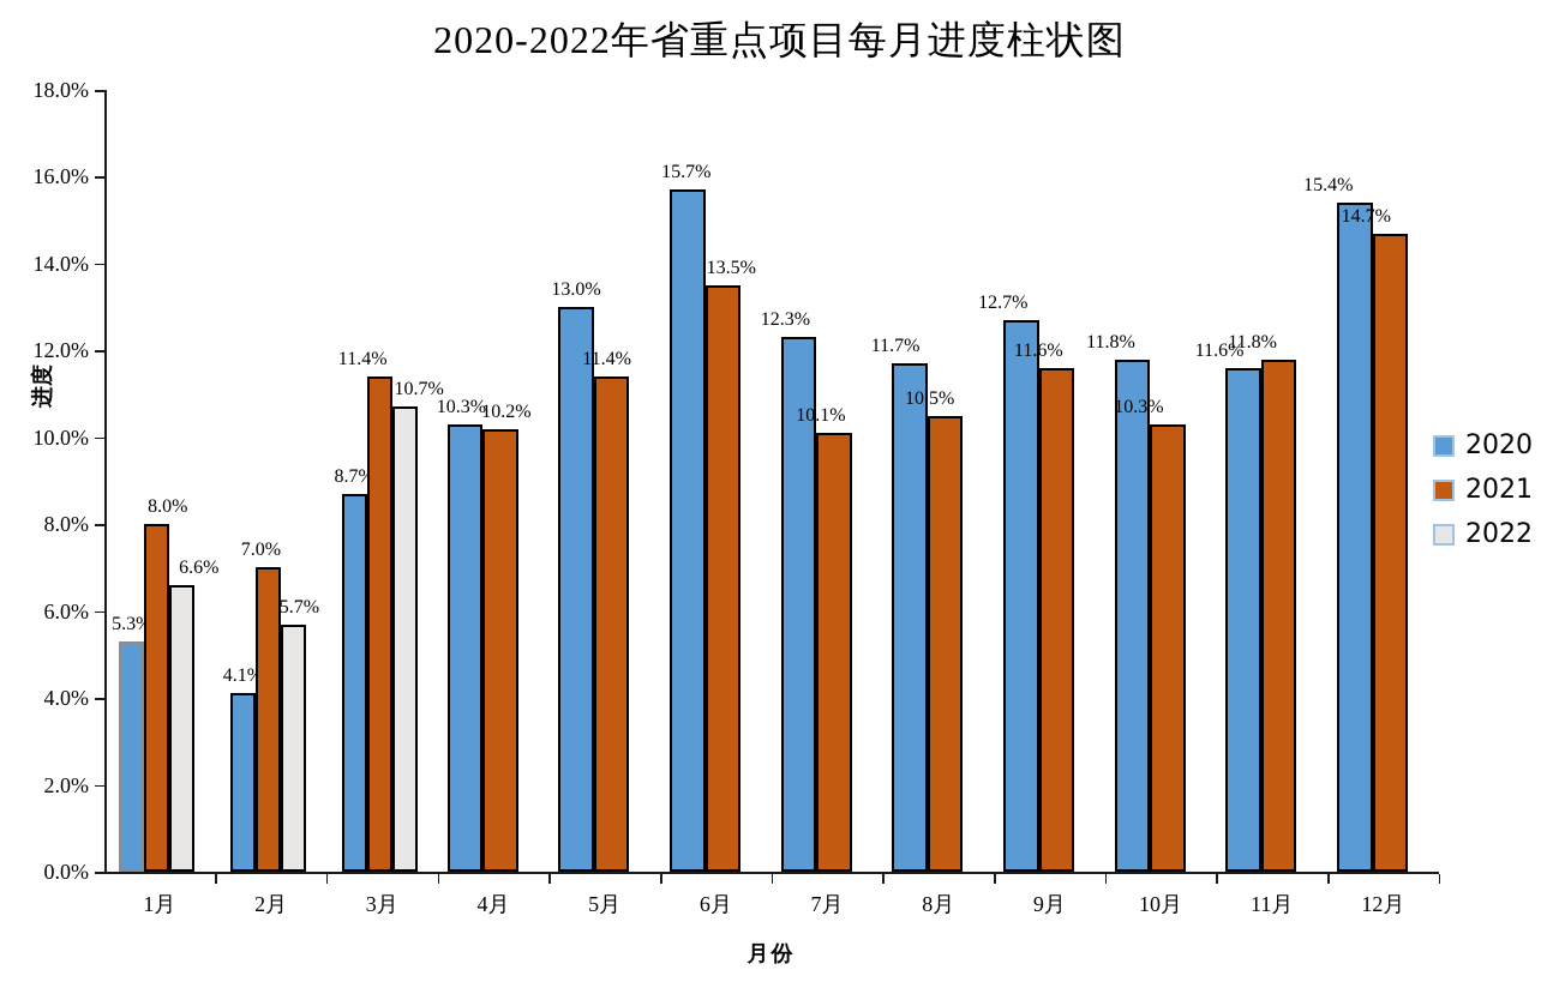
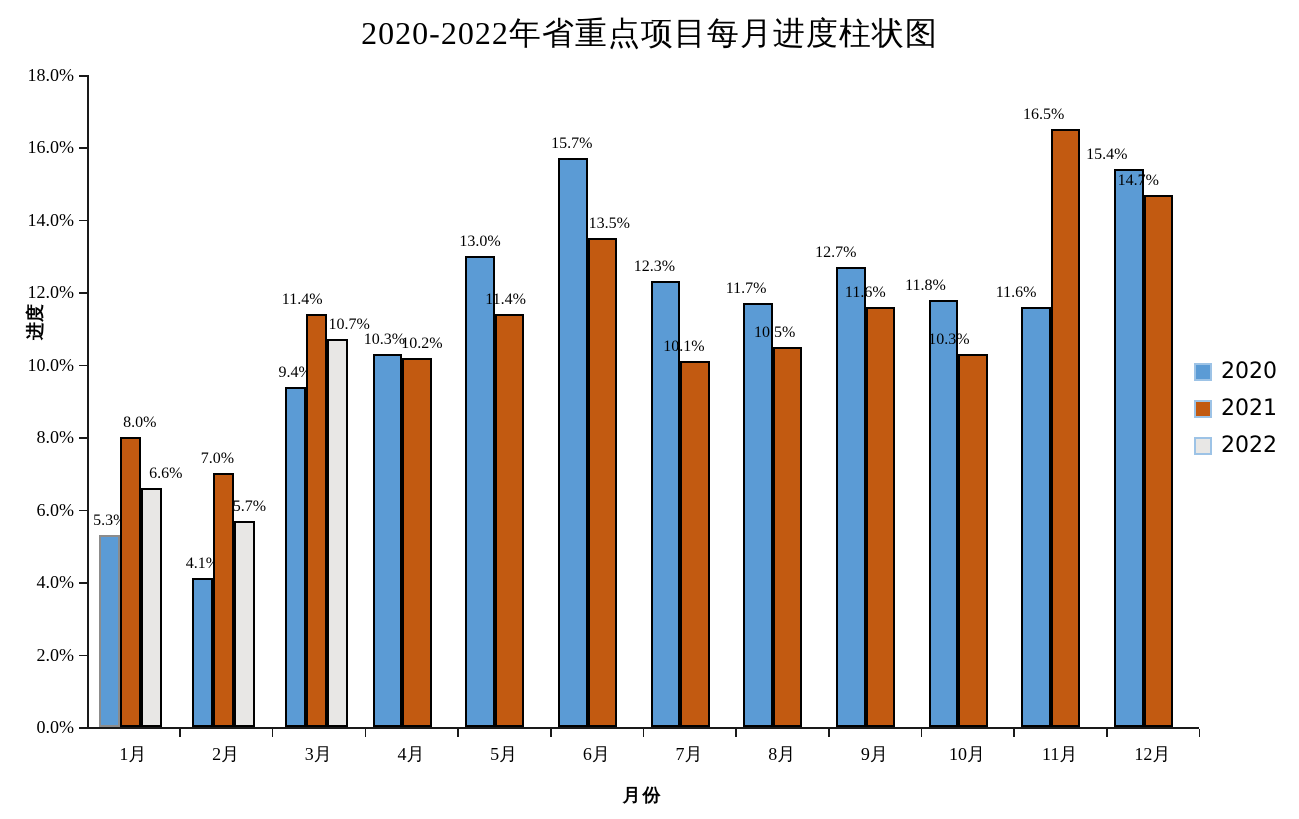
2020/3月: 8.7% -> 9.4%
2021/11月: 11.8% -> 16.5%
